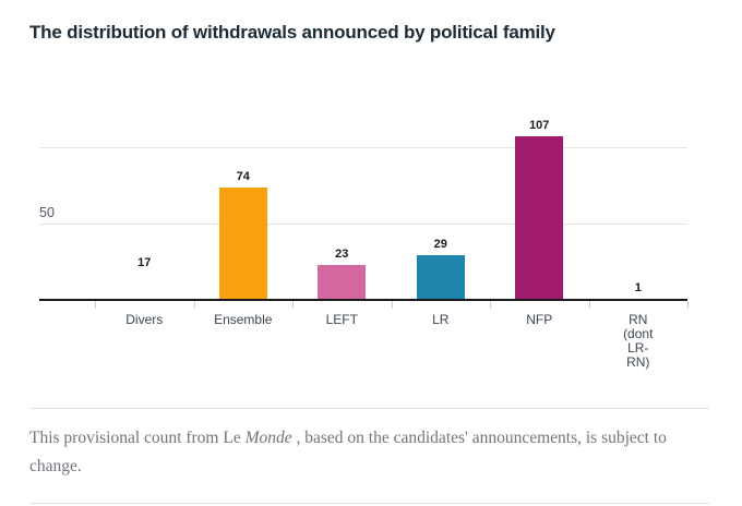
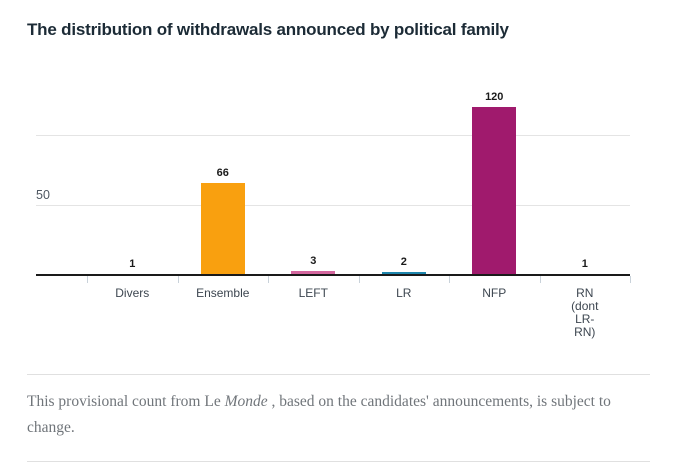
Divers: 17 -> 1
Ensemble: 74 -> 66
LEFT: 23 -> 3
LR: 29 -> 2
NFP: 107 -> 120
